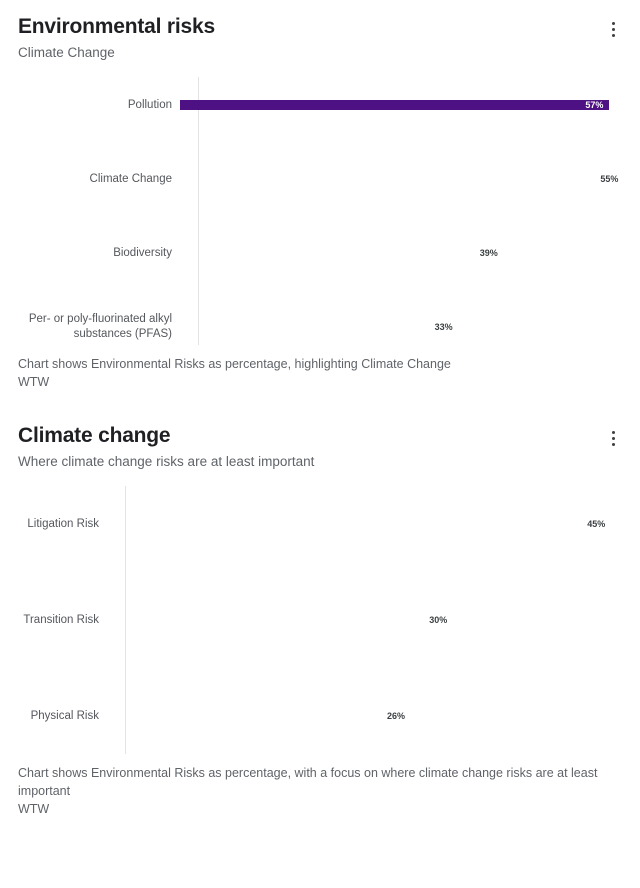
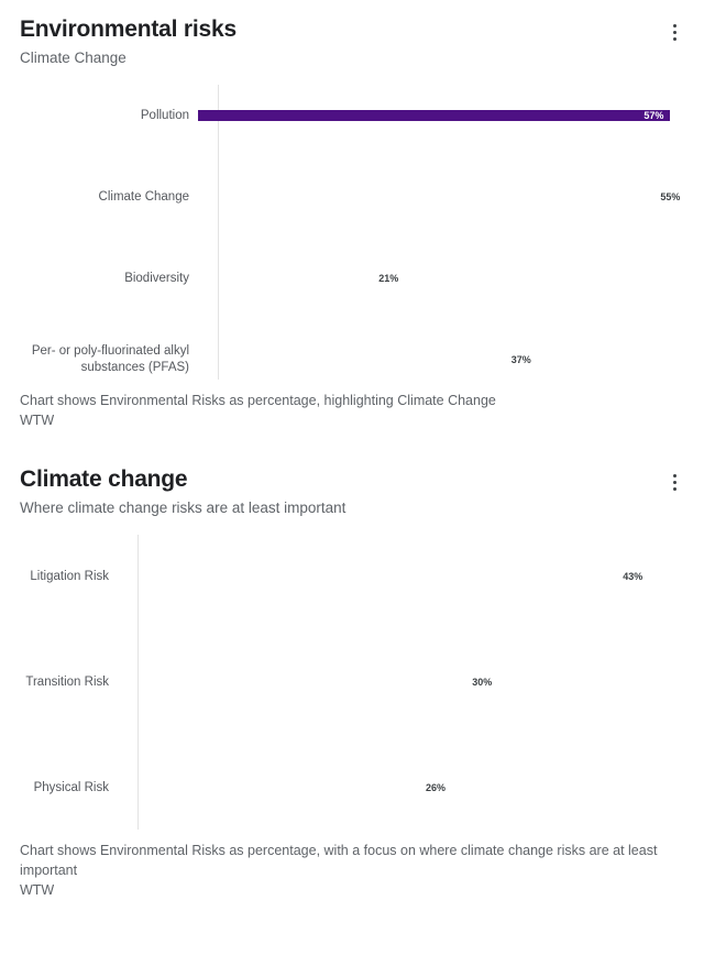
Environmental risks/Biodiversity: 39% -> 21%
Environmental risks/Per- or poly-fluorinated alkyl substances (PFAS): 33% -> 37%
Climate change/Litigation Risk: 45% -> 43%
